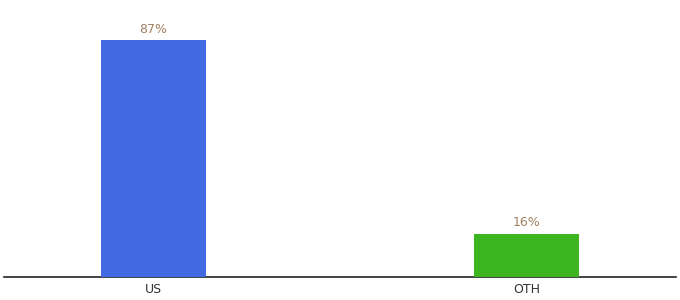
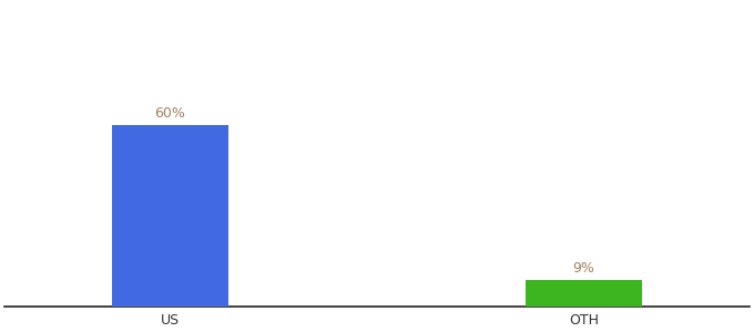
US: 87% -> 60%
OTH: 16% -> 9%
